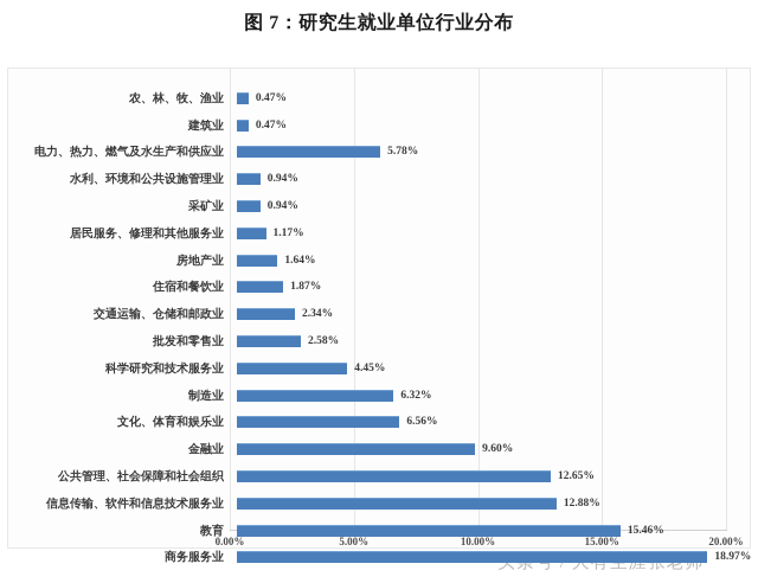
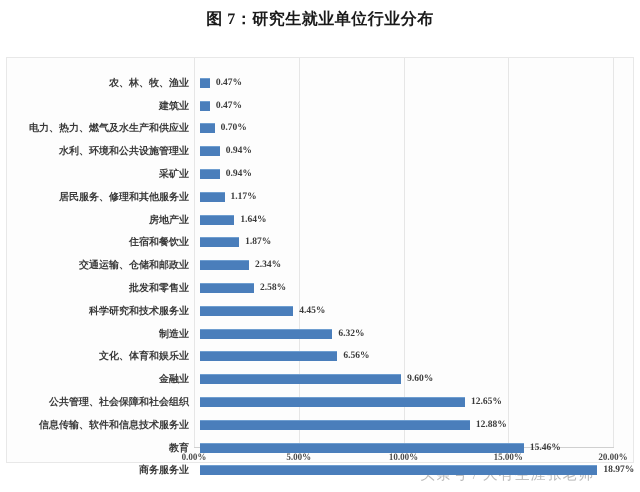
电力、热力、燃气及水生产和供应业: 5.78% -> 0.70%
